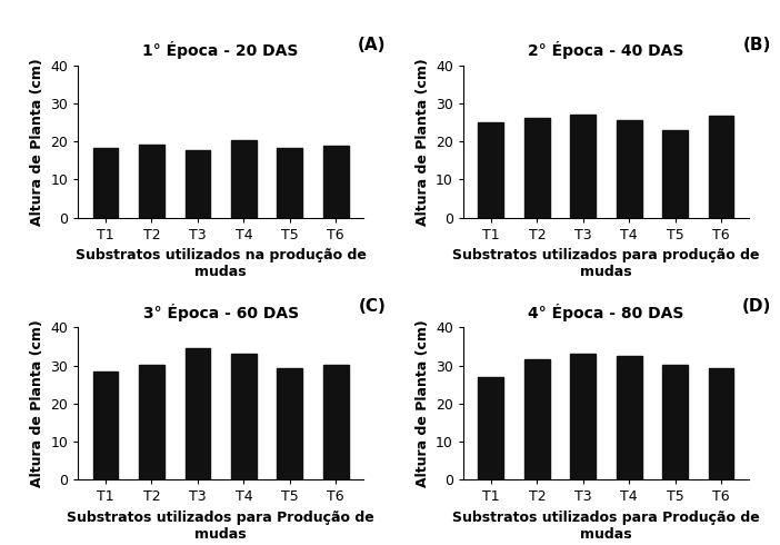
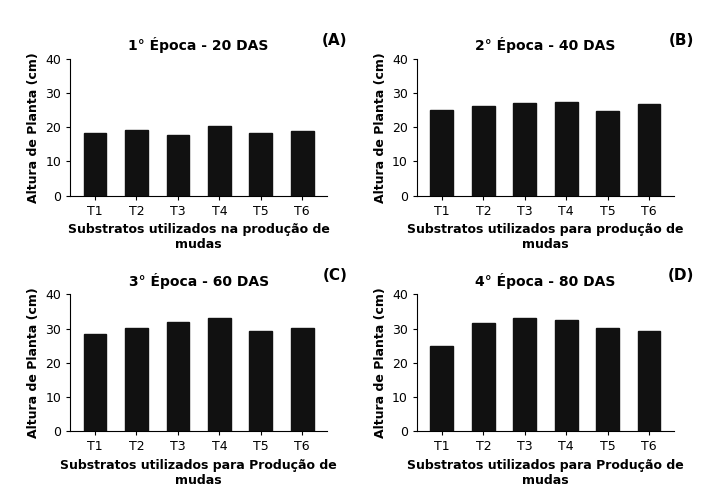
2° Época - 40 DAS/T4: 25.5 -> 27.3
2° Época - 40 DAS/T5: 23.0 -> 24.7
3° Época - 60 DAS/T3: 34.5 -> 31.8
4° Época - 80 DAS/T1: 27.0 -> 25.0
